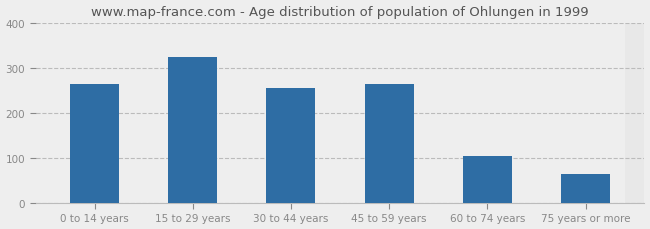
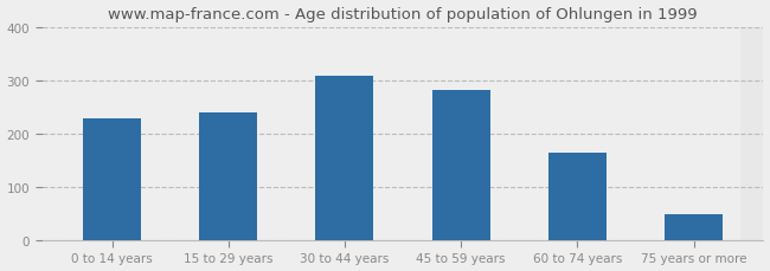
0 to 14 years: 265 -> 228
15 to 29 years: 325 -> 240
30 to 44 years: 255 -> 308
45 to 59 years: 265 -> 283
60 to 74 years: 105 -> 165
75 years or more: 65 -> 50
